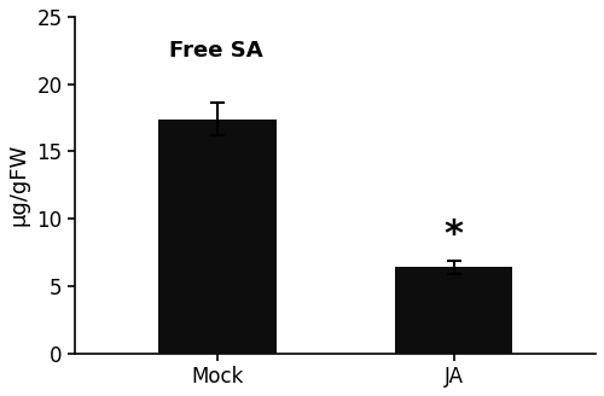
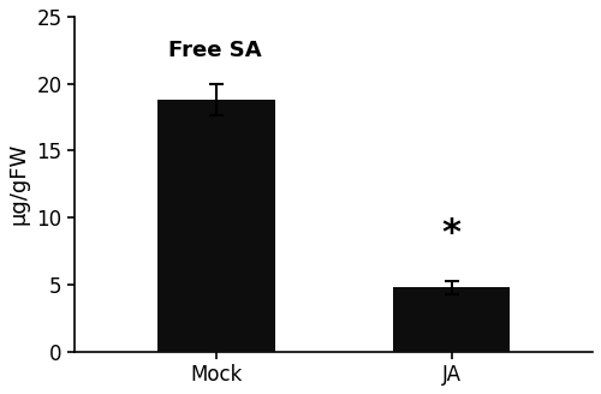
Mock: 17.4 -> 18.8
JA: 6.4 -> 4.8
